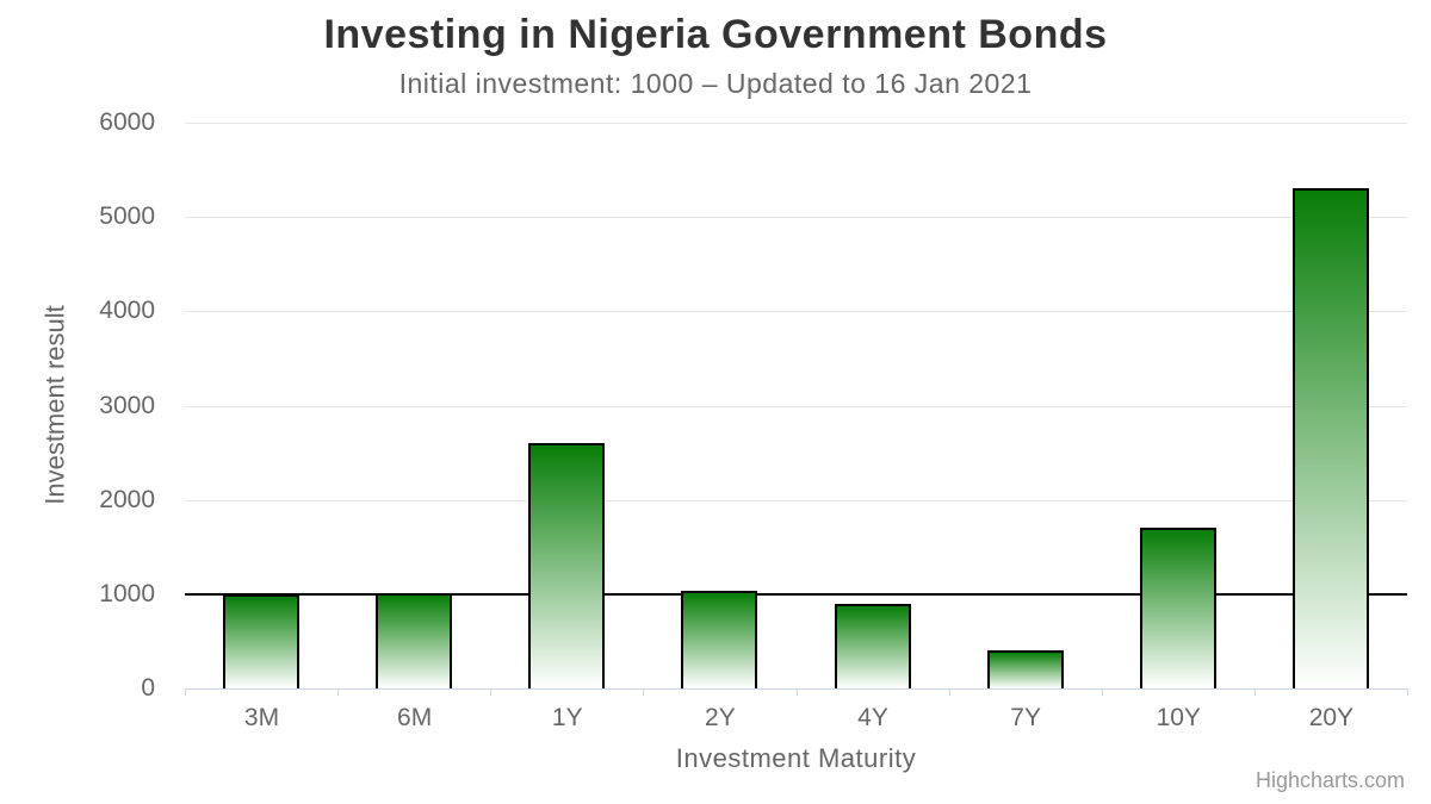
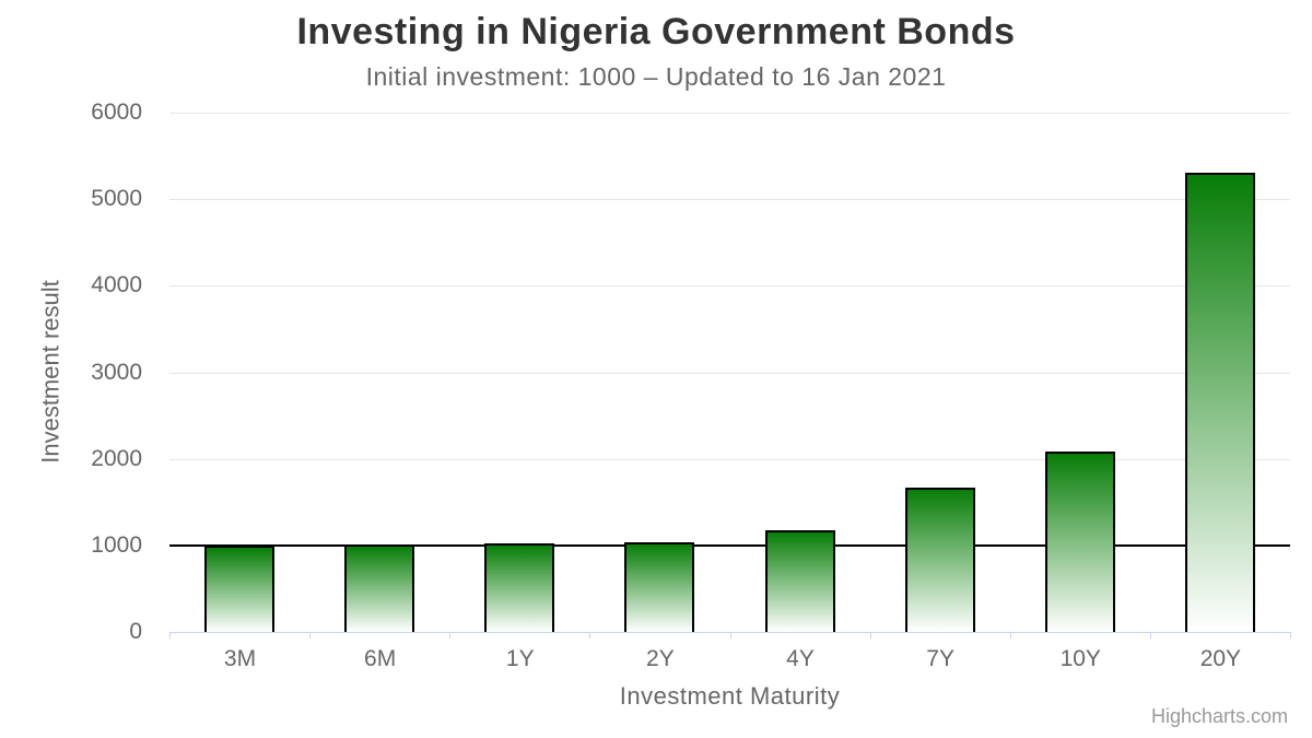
1Y: 2600 -> 1000
4Y: 900 -> 1200
7Y: 400 -> 1700
10Y: 1700 -> 2100
